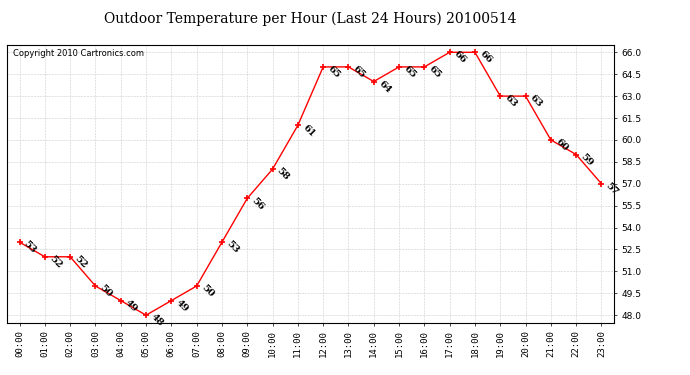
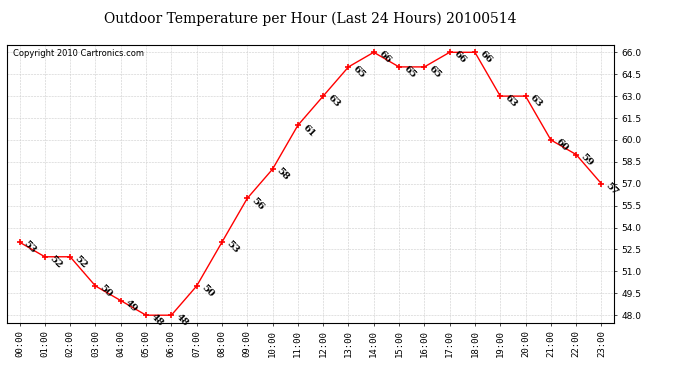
06:00: 49 -> 48
12:00: 65 -> 63
14:00: 64 -> 66
